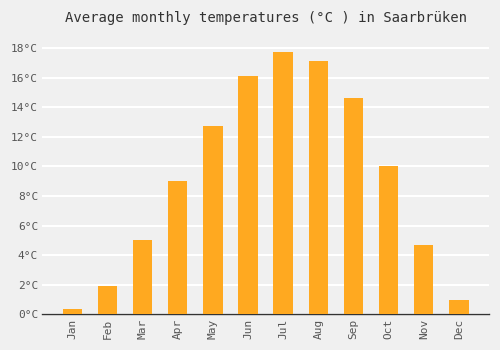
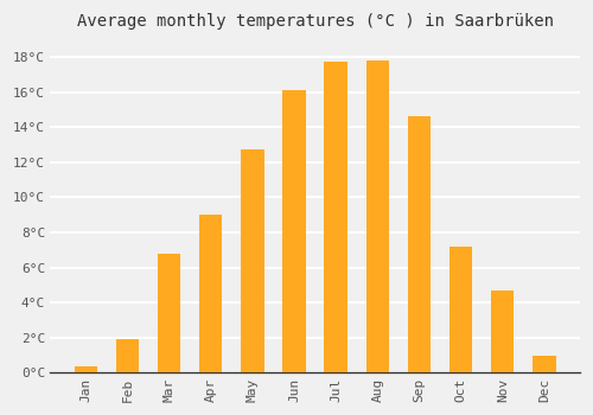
Mar: 5.0°C -> 6.8°C
Aug: 17.1°C -> 17.8°C
Oct: 10.0°C -> 7.2°C
